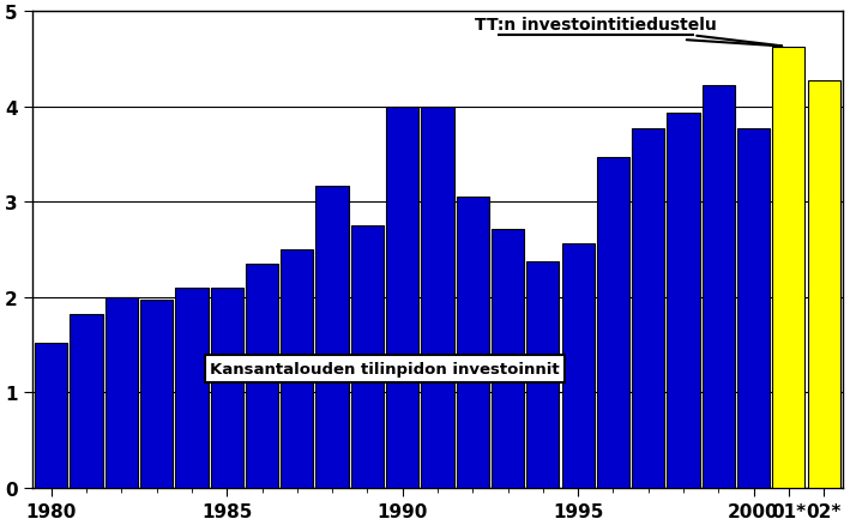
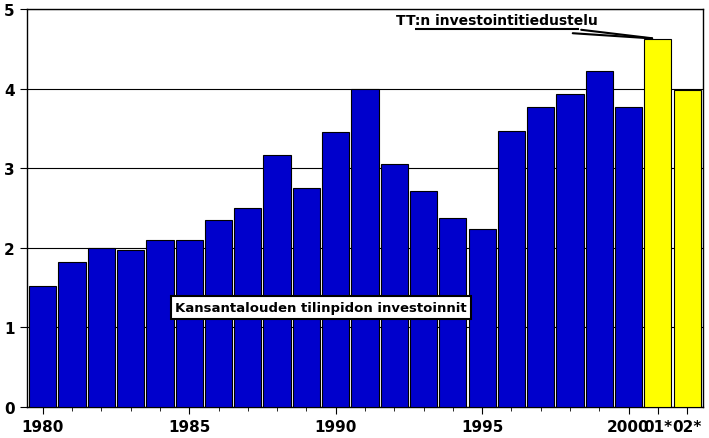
1990: 4.00 -> 3.46
1995: 2.57 -> 2.24
02*: 4.27 -> 3.98
